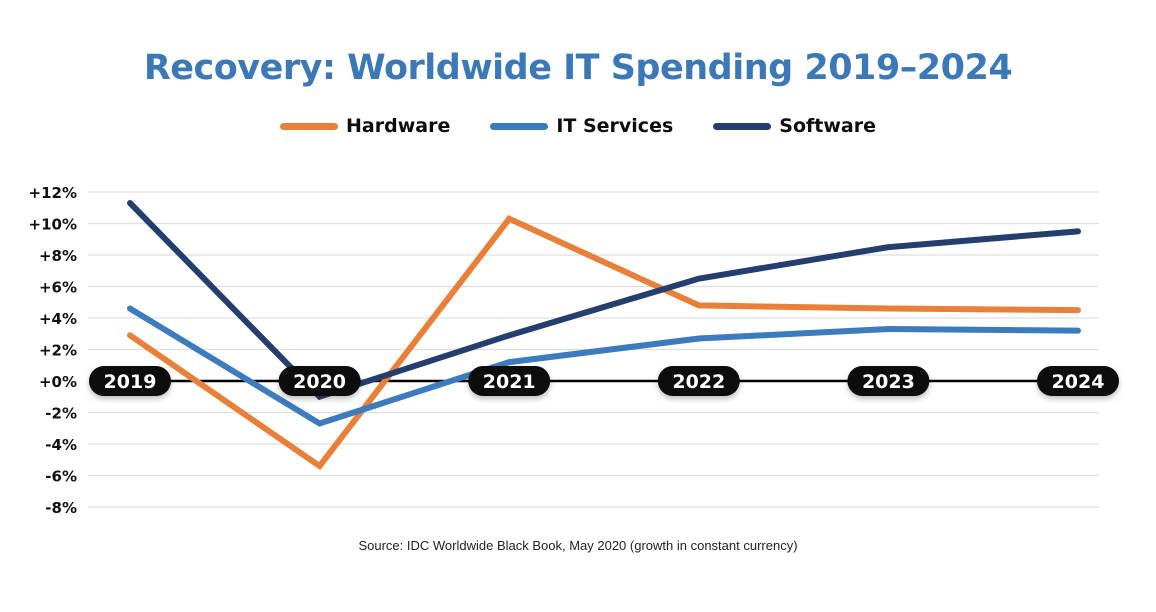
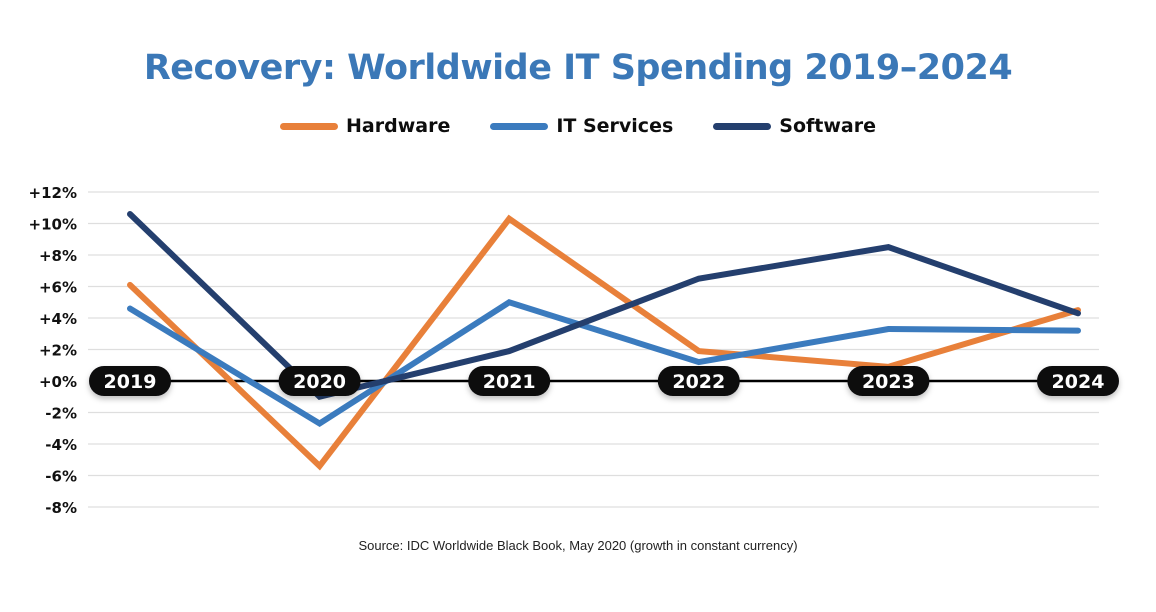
Hardware/2019: 2.9% -> 6.1%
Software/2019: 11.3% -> 10.6%
IT Services/2021: 1.2% -> 5.0%
Software/2021: 2.9% -> 1.9%
Hardware/2022: 4.8% -> 1.9%
IT Services/2022: 2.7% -> 1.2%
Hardware/2023: 4.6% -> 0.9%
Software/2024: 9.5% -> 4.3%
